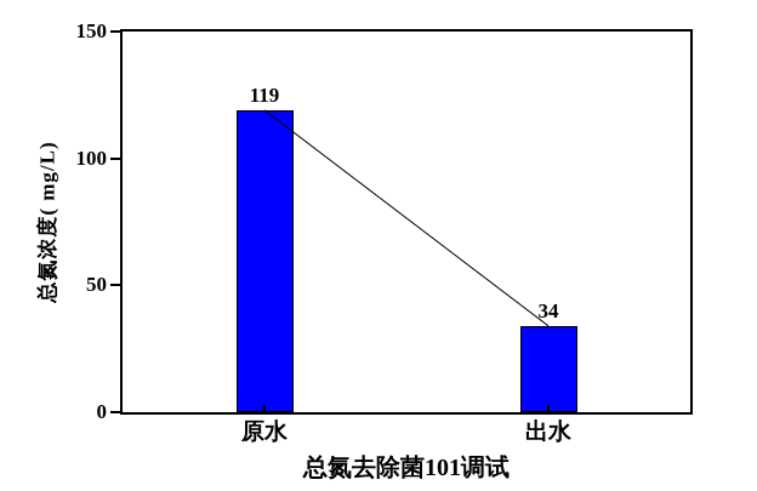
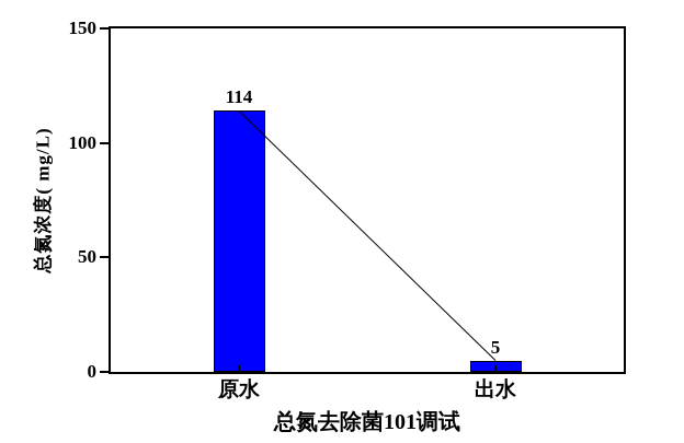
原水: 119 -> 114
出水: 34 -> 5
